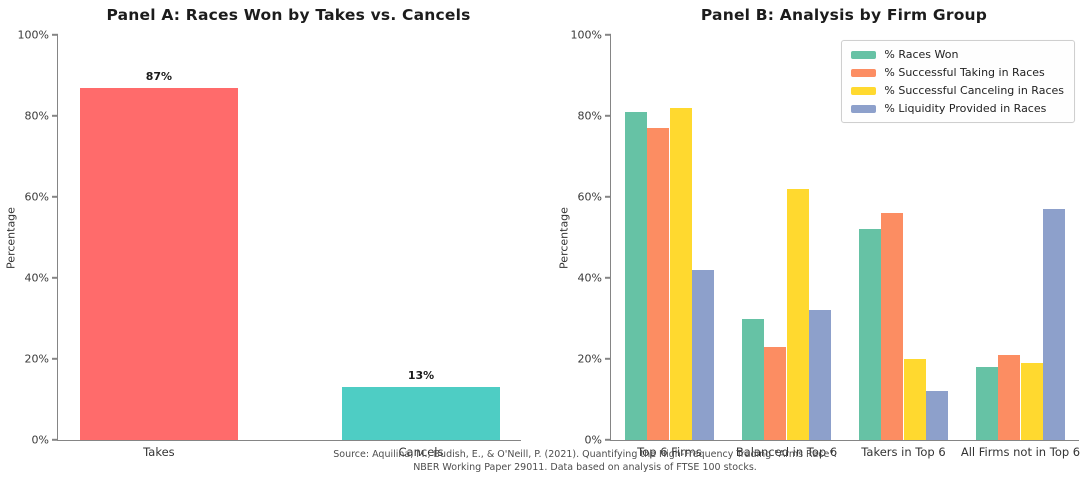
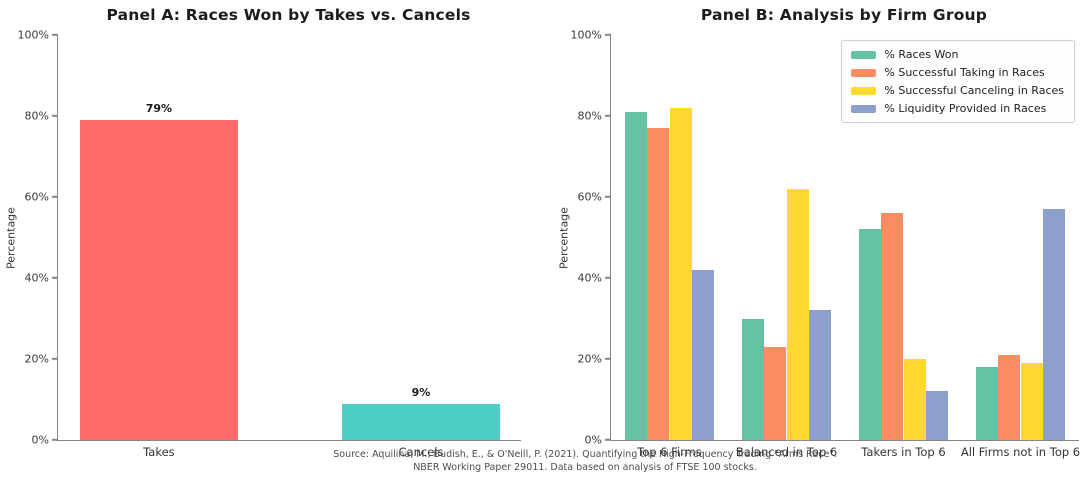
Panel A: Races Won by Takes vs. Cancels/Takes: 87% -> 79%
Panel A: Races Won by Takes vs. Cancels/Cancels: 13% -> 9%
